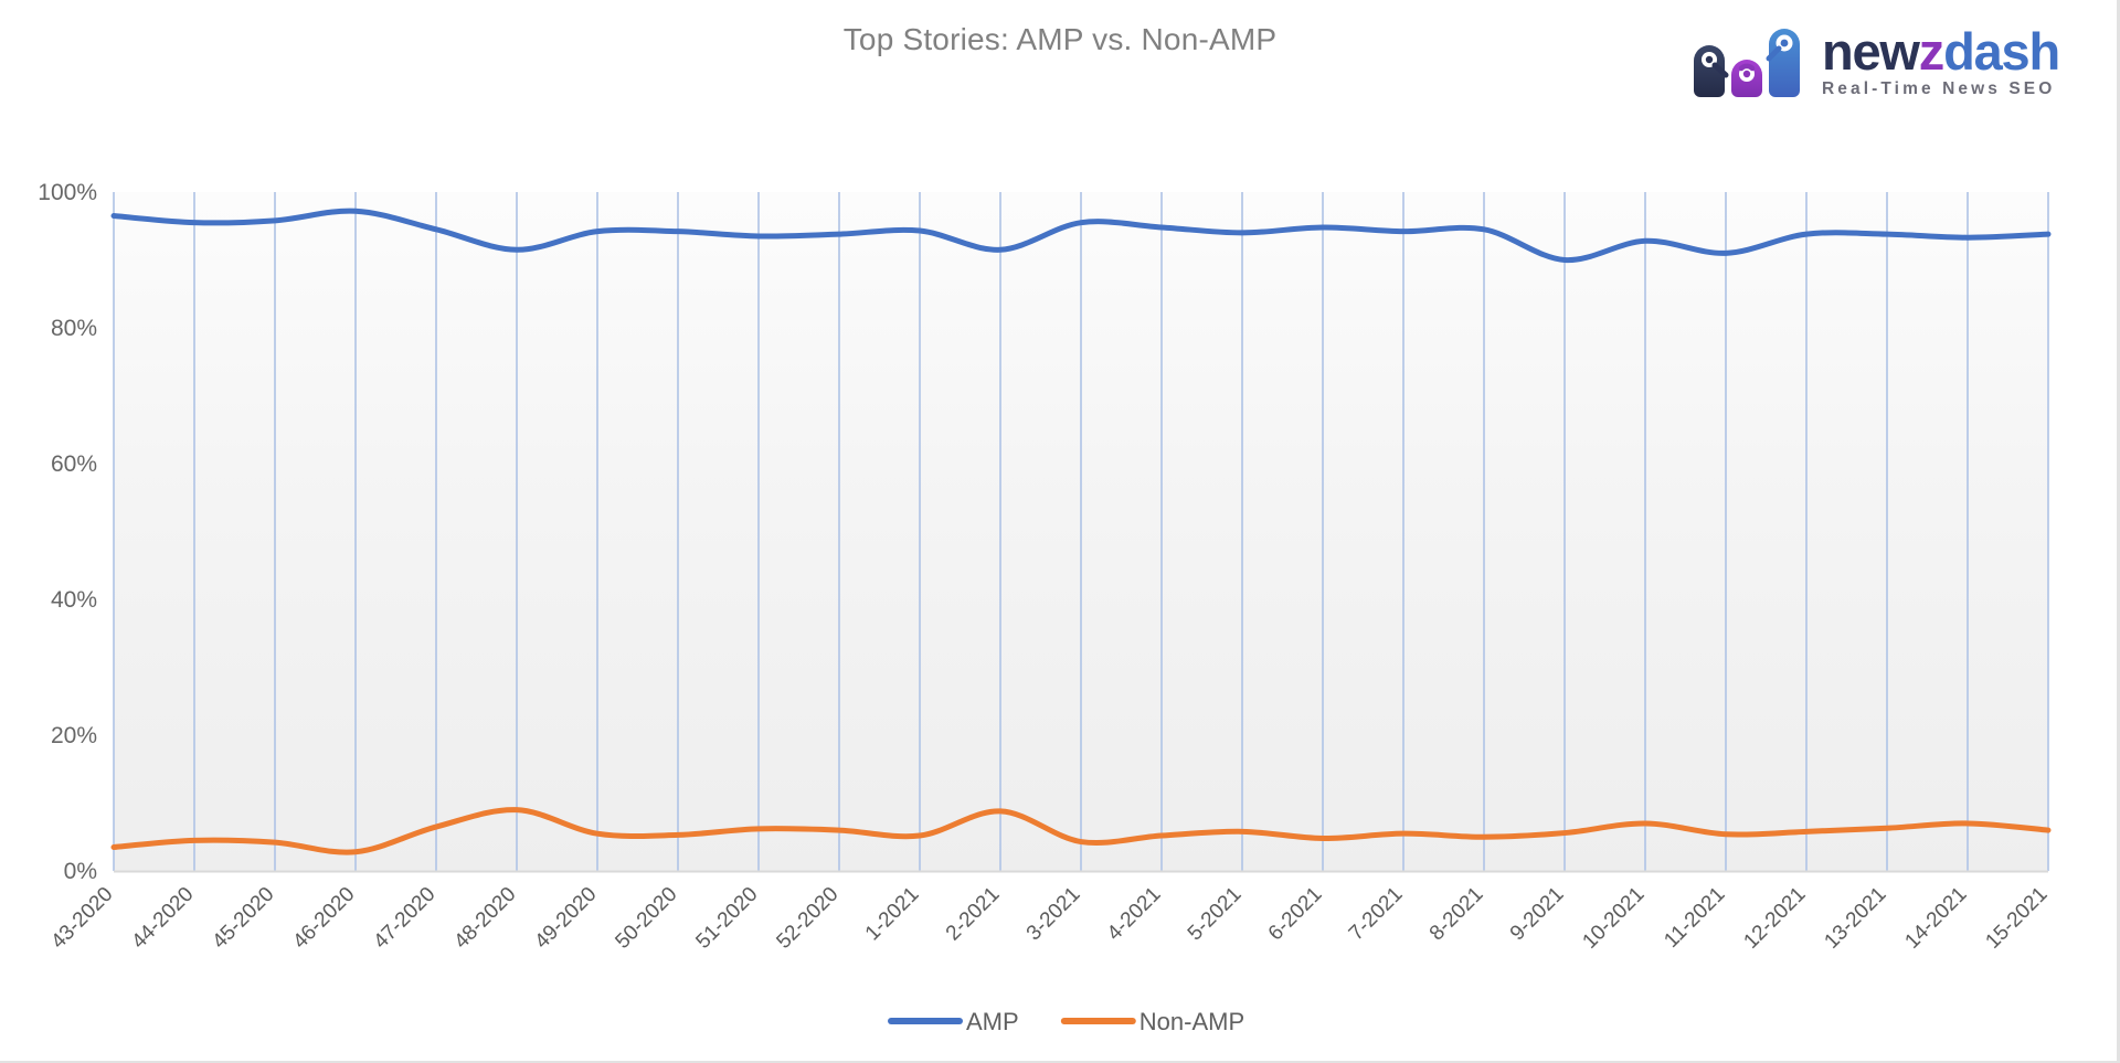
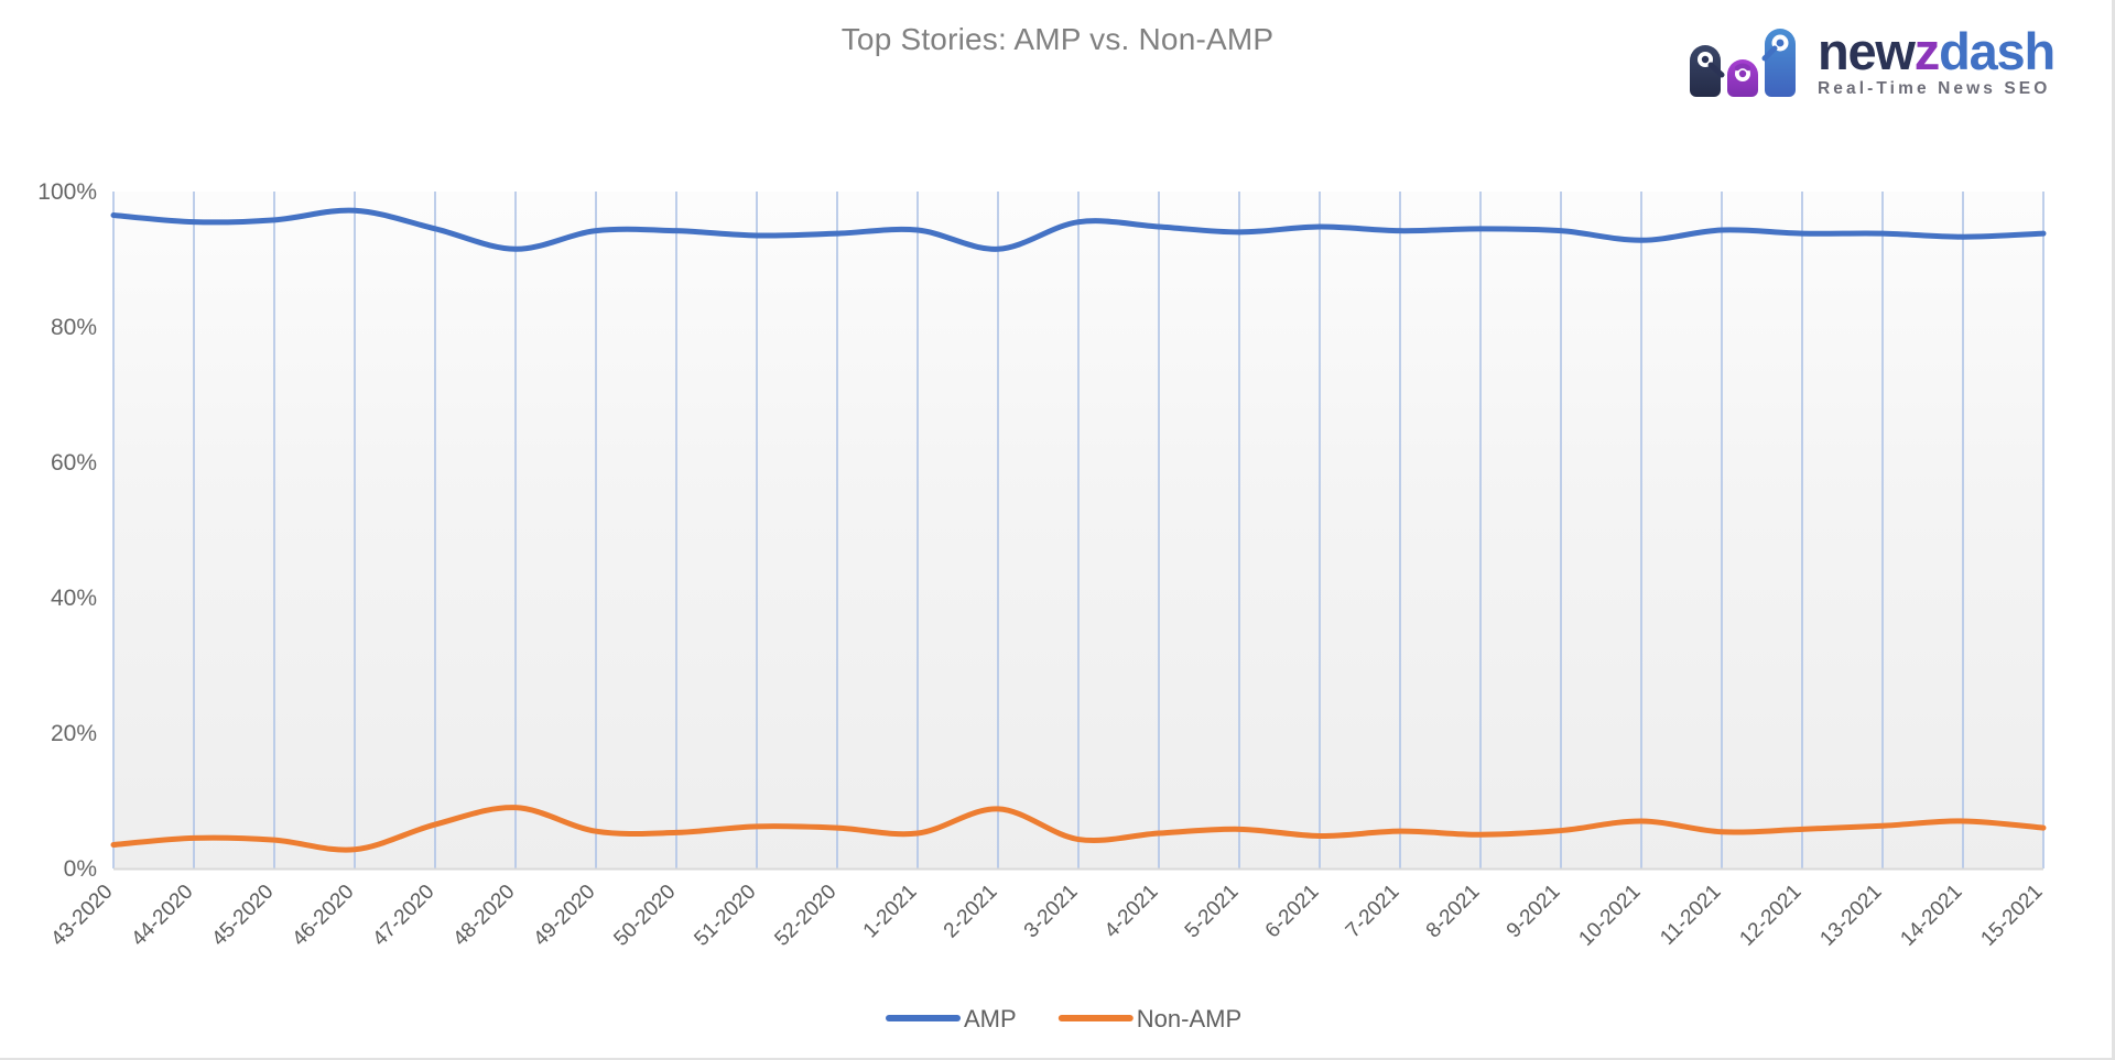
AMP/9-2021: 90% -> 94%
AMP/11-2021: 91% -> 94%
